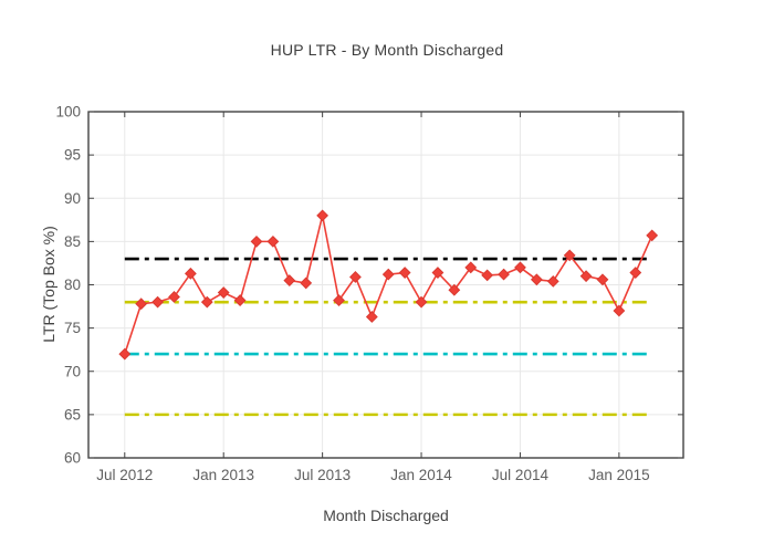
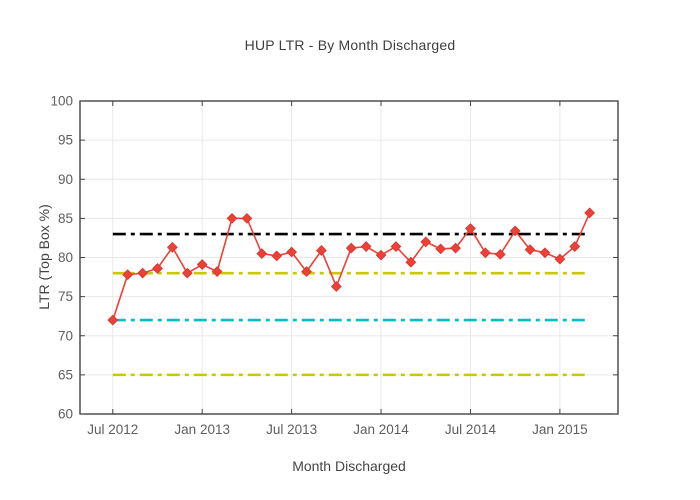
Jul 2013: 88 -> 81
Jan 2014: 78 -> 80
Jul 2014: 82 -> 84
Jan 2015: 77 -> 80
